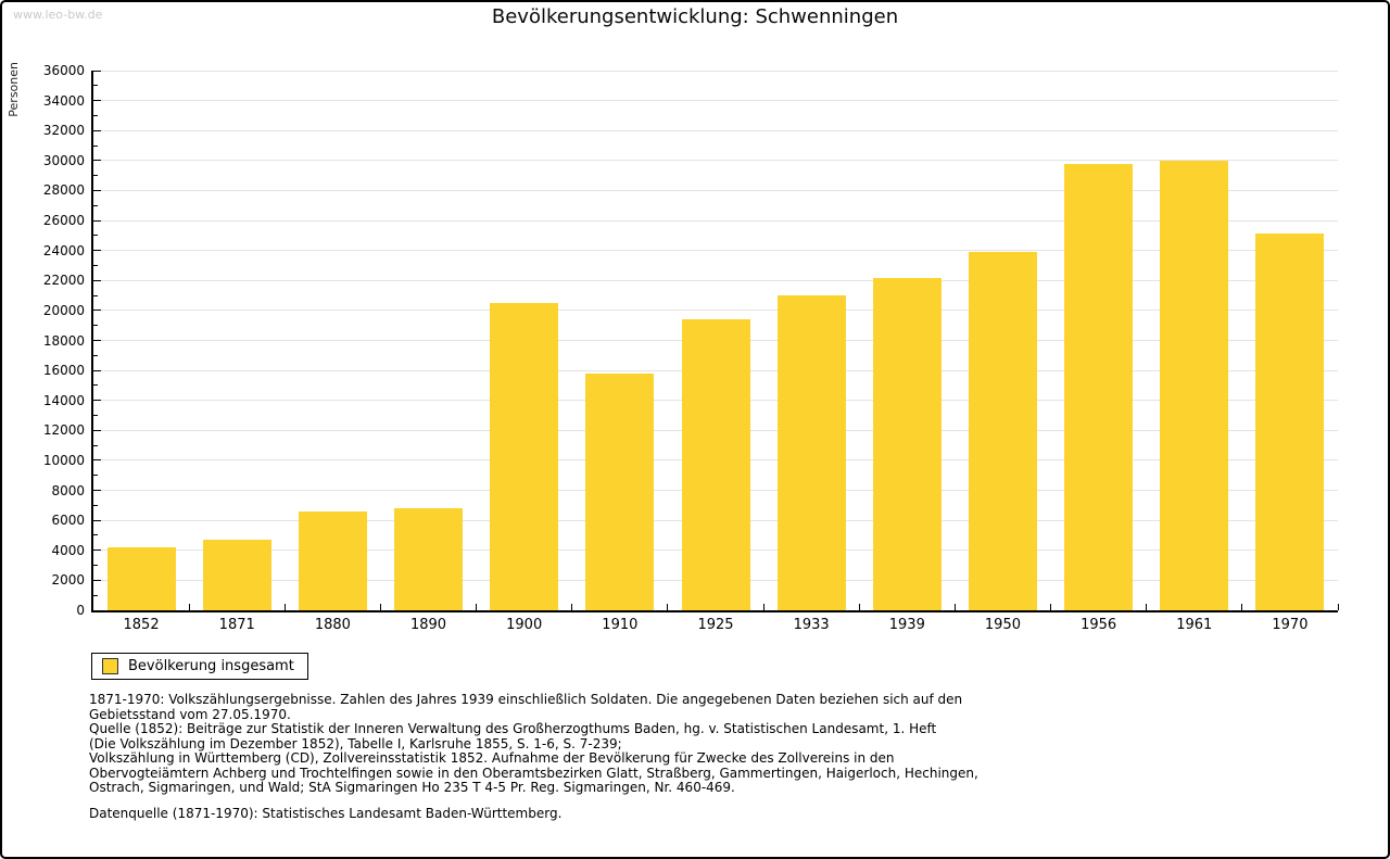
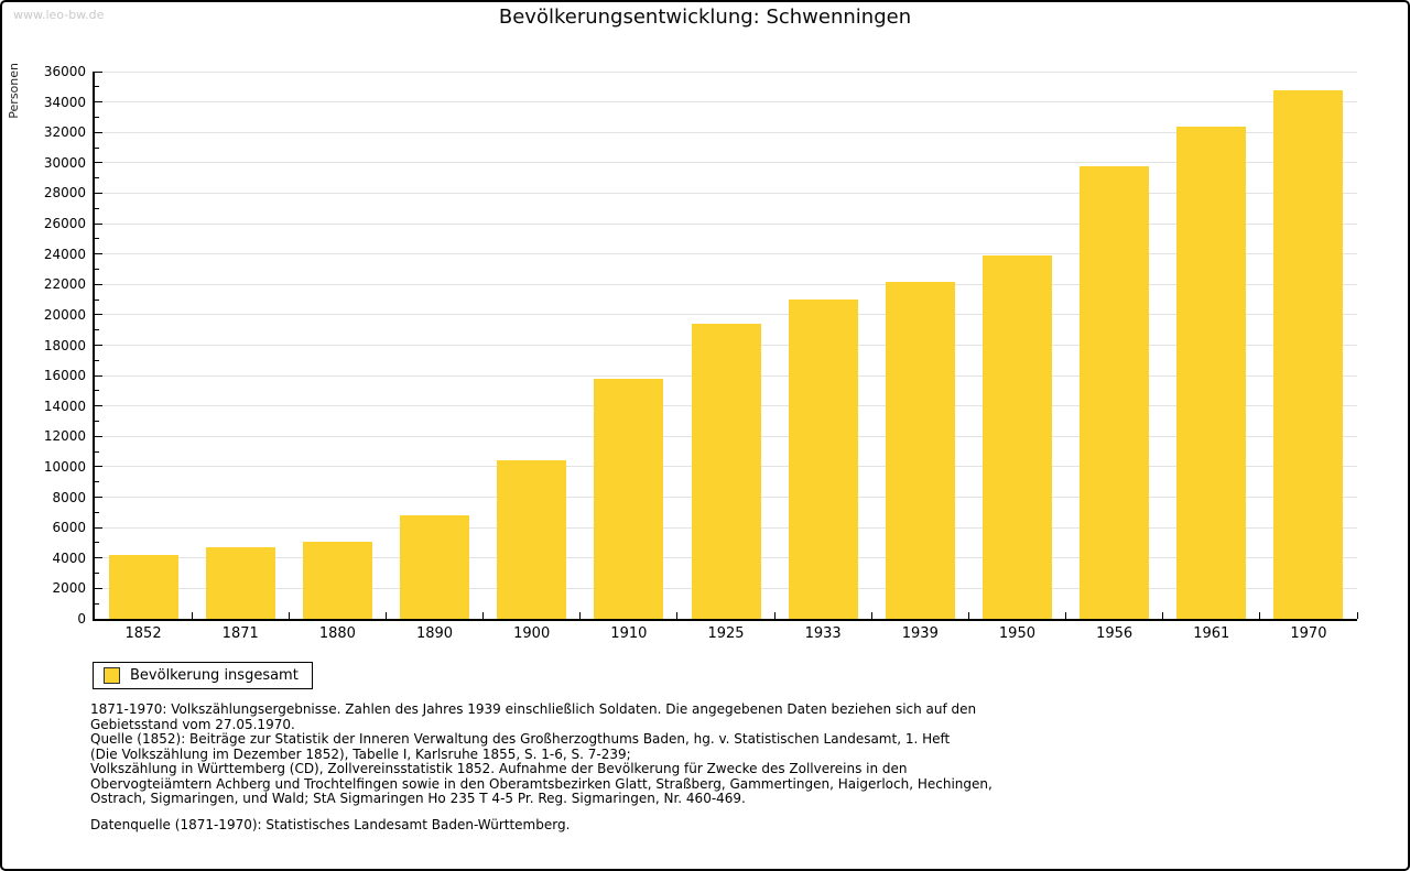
1880: 6600 -> 5100
1900: 20500 -> 10400
1961: 30000 -> 32400
1970: 25100 -> 34800
